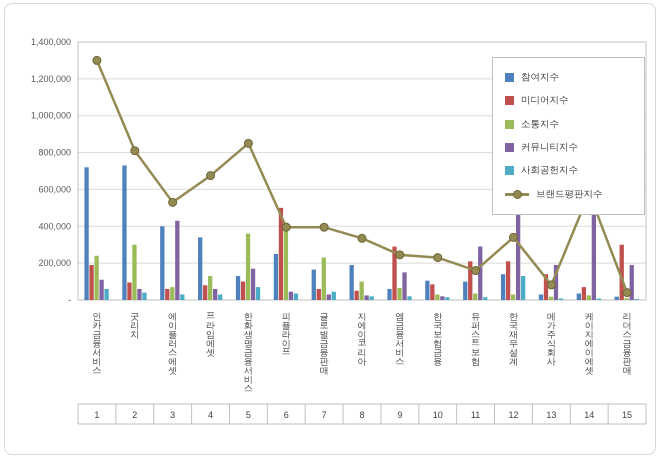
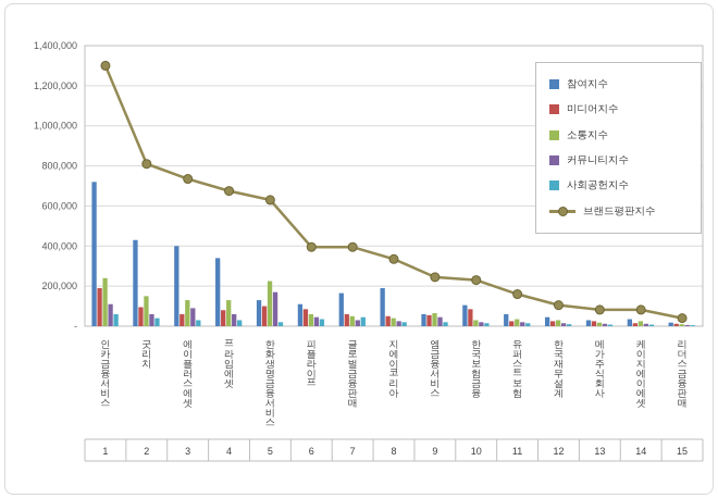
참여지수/굿리치: 730000 -> 430000
소통지수/굿리치: 300000 -> 150000
소통지수/에이플러스에셋: 70000 -> 130000
커뮤니티지수/에이플러스에셋: 430000 -> 90000
브랜드평판지수/에이플러스에셋: 530000 -> 740000
소통지수/한화생명금융서비스: 360000 -> 220000
사회공헌지수/한화생명금융서비스: 70000 -> 20000
브랜드평판지수/한화생명금융서비스: 850000 -> 630000
참여지수/피플라이프: 250000 -> 110000
미디어지수/피플라이프: 500000 -> 80000
소통지수/피플라이프: 420000 -> 60000
소통지수/글로벌금융판매: 230000 -> 50000
소통지수/지에이코리아: 100000 -> 40000
미디어지수/엠금융서비스: 290000 -> 60000
커뮤니티지수/엠금융서비스: 150000 -> 40000
참여지수/유퍼스트보험: 100000 -> 60000
미디어지수/유퍼스트보험: 210000 -> 20000
커뮤니티지수/유퍼스트보험: 290000 -> 20000
참여지수/한국재무설계: 140000 -> 40000
미디어지수/한국재무설계: 210000 -> 20000
커뮤니티지수/한국재무설계: 510000 -> 20000
사회공헌지수/한국재무설계: 130000 -> 10000
브랜드평판지수/한국재무설계: 340000 -> 100000
미디어지수/메가주식회사: 140000 -> 20000
커뮤니티지수/메가주식회사: 190000 -> 10000
미디어지수/케이지에이에셋: 70000 -> 20000
커뮤니티지수/케이지에이에셋: 520000 -> 10000
브랜드평판지수/케이지에이에셋: 580000 -> 80000
미디어지수/리더스금융판매: 300000 -> 10000
커뮤니티지수/리더스금융판매: 190000 -> 10000
